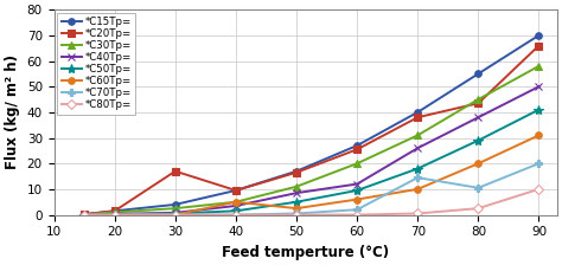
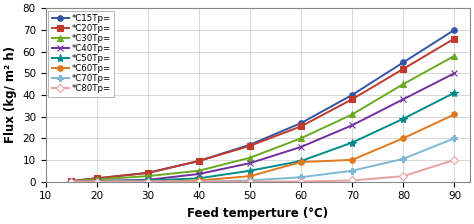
*C20Tp=/30: 17.0 -> 4.0
*C60Tp=/40: 5.0 -> 0.5
*C40Tp=/60: 12.0 -> 16.0
*C60Tp=/60: 6.0 -> 9.0
*C70Tp=/70: 14.5 -> 5.0
*C20Tp=/80: 43.5 -> 52.0
